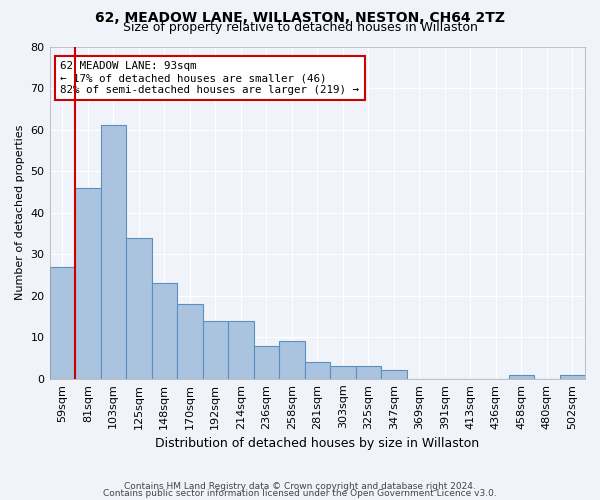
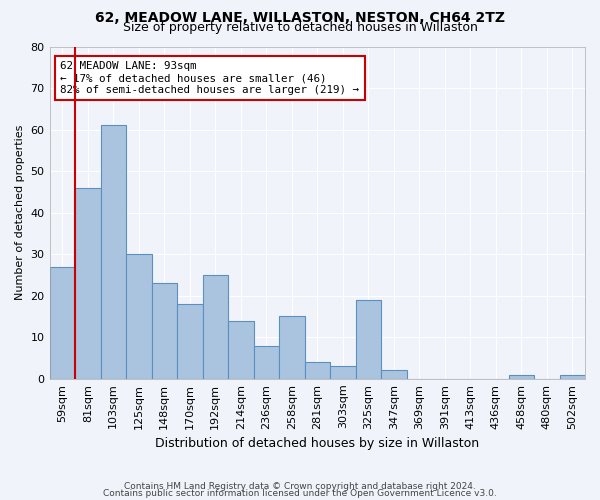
125sqm: 34 -> 30
192sqm: 14 -> 25
258sqm: 9 -> 15
325sqm: 3 -> 19
